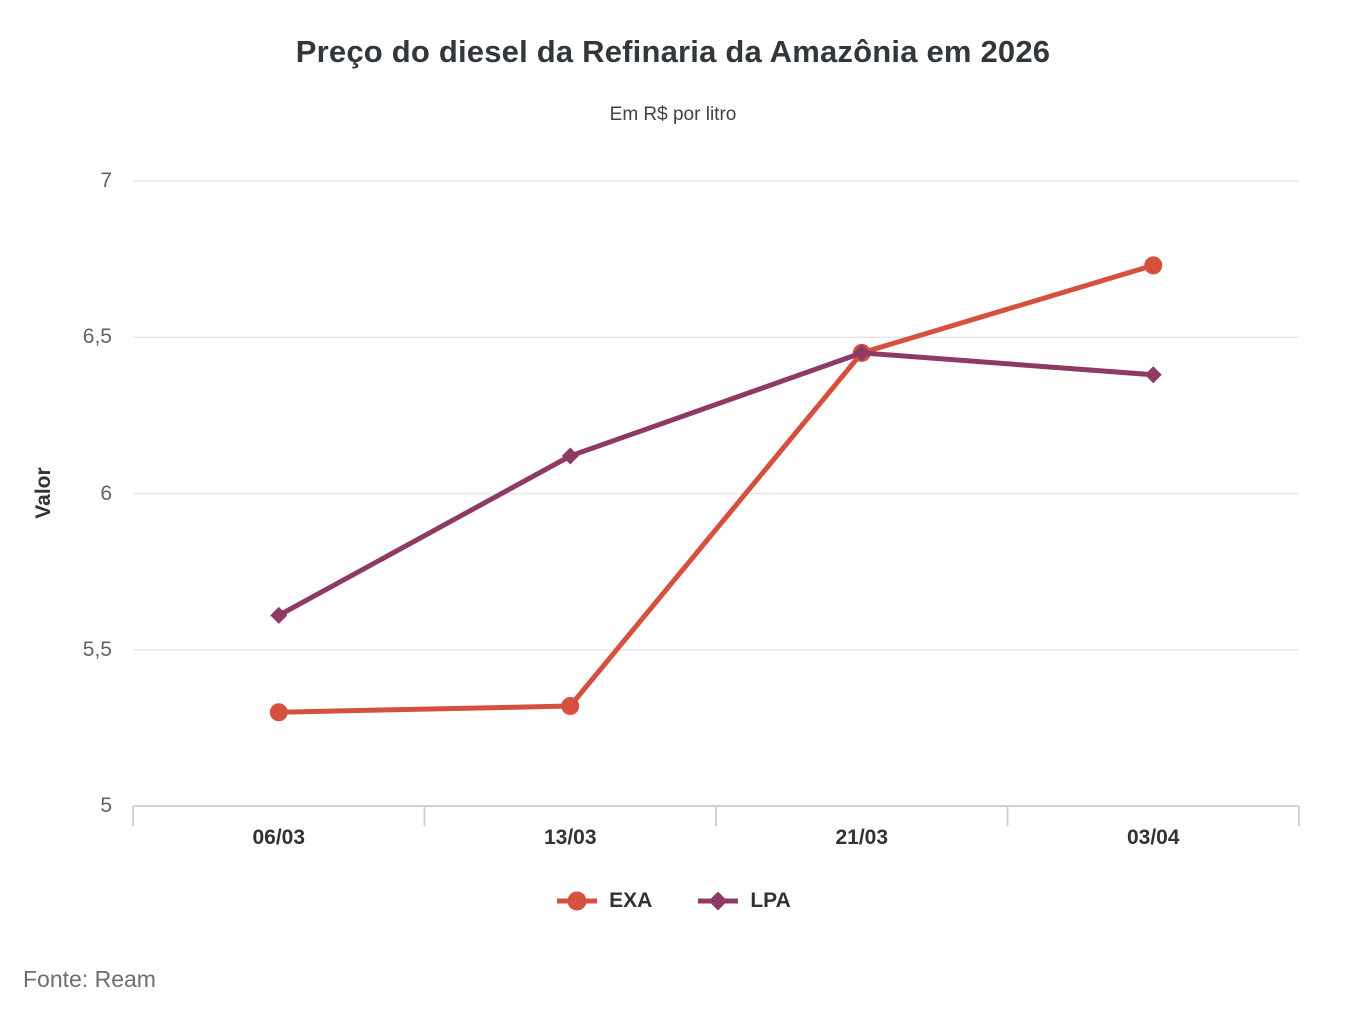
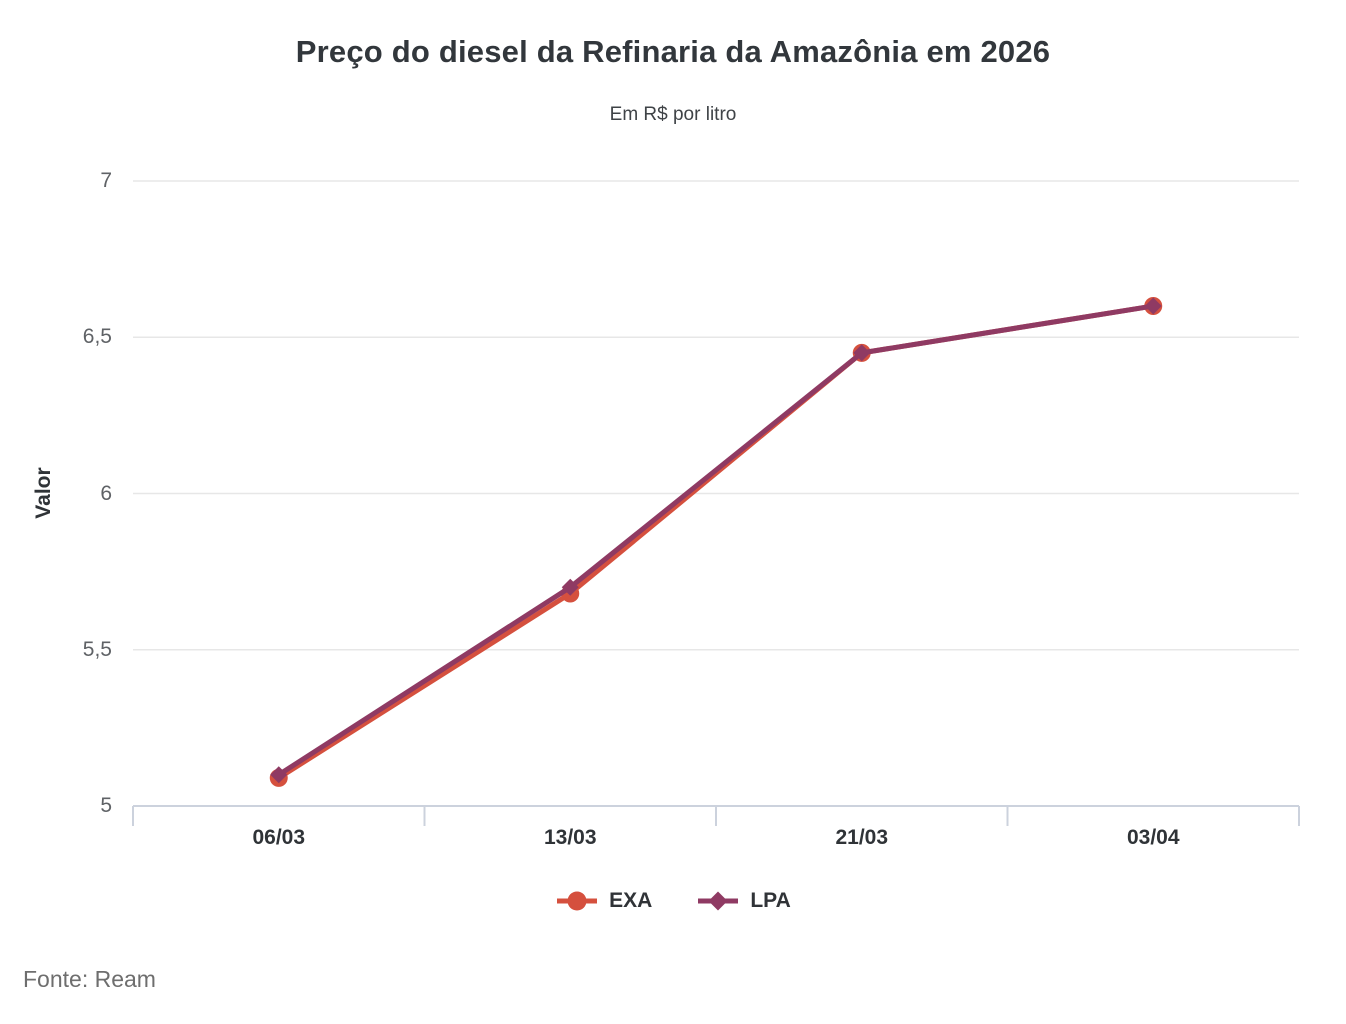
EXA/06/03: 5.30 -> 5.09
LPA/06/03: 5.61 -> 5.10
EXA/13/03: 5.32 -> 5.68
LPA/13/03: 6.12 -> 5.70
EXA/03/04: 6.73 -> 6.60
LPA/03/04: 6.38 -> 6.60
